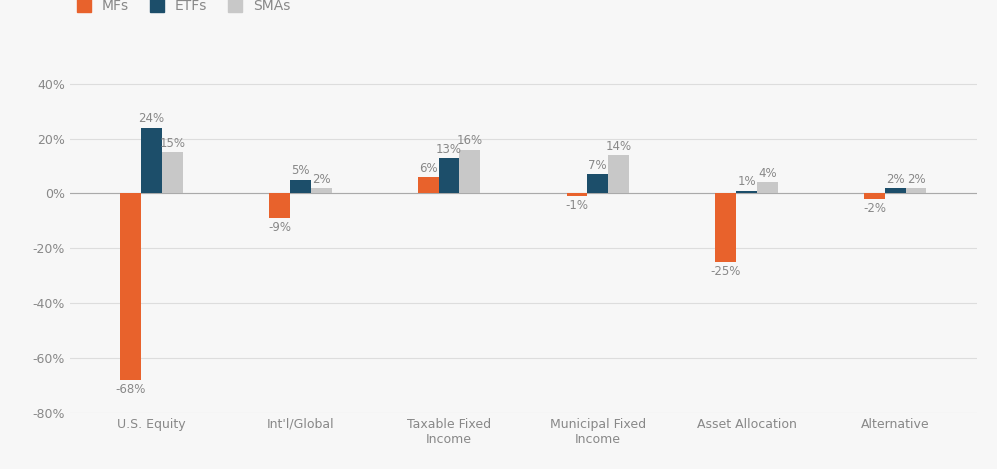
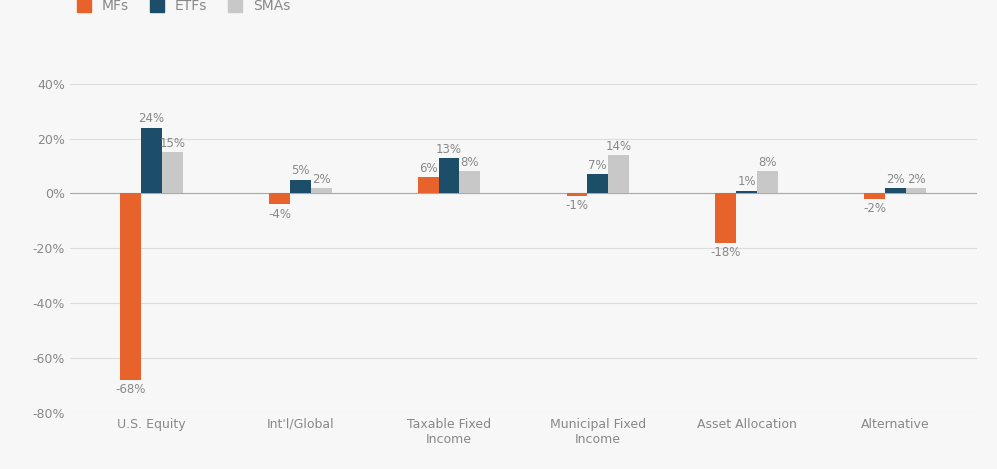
MFs/Int'l/Global: -9% -> -4%
SMAs/Taxable Fixed Income: 16% -> 8%
MFs/Asset Allocation: -25% -> -18%
SMAs/Asset Allocation: 4% -> 8%
